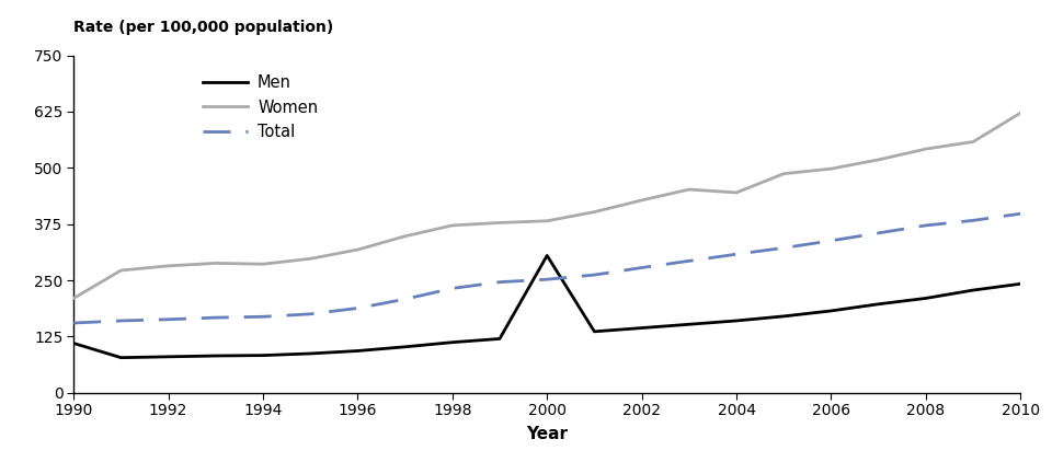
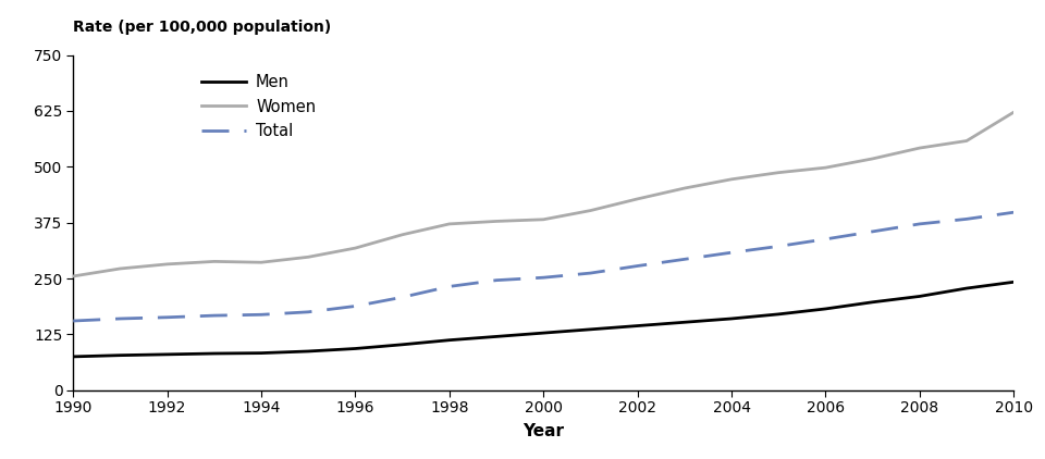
Men/1990: 110 -> 75
Women/1990: 210 -> 255
Men/2000: 305 -> 128
Women/2004: 445 -> 472
